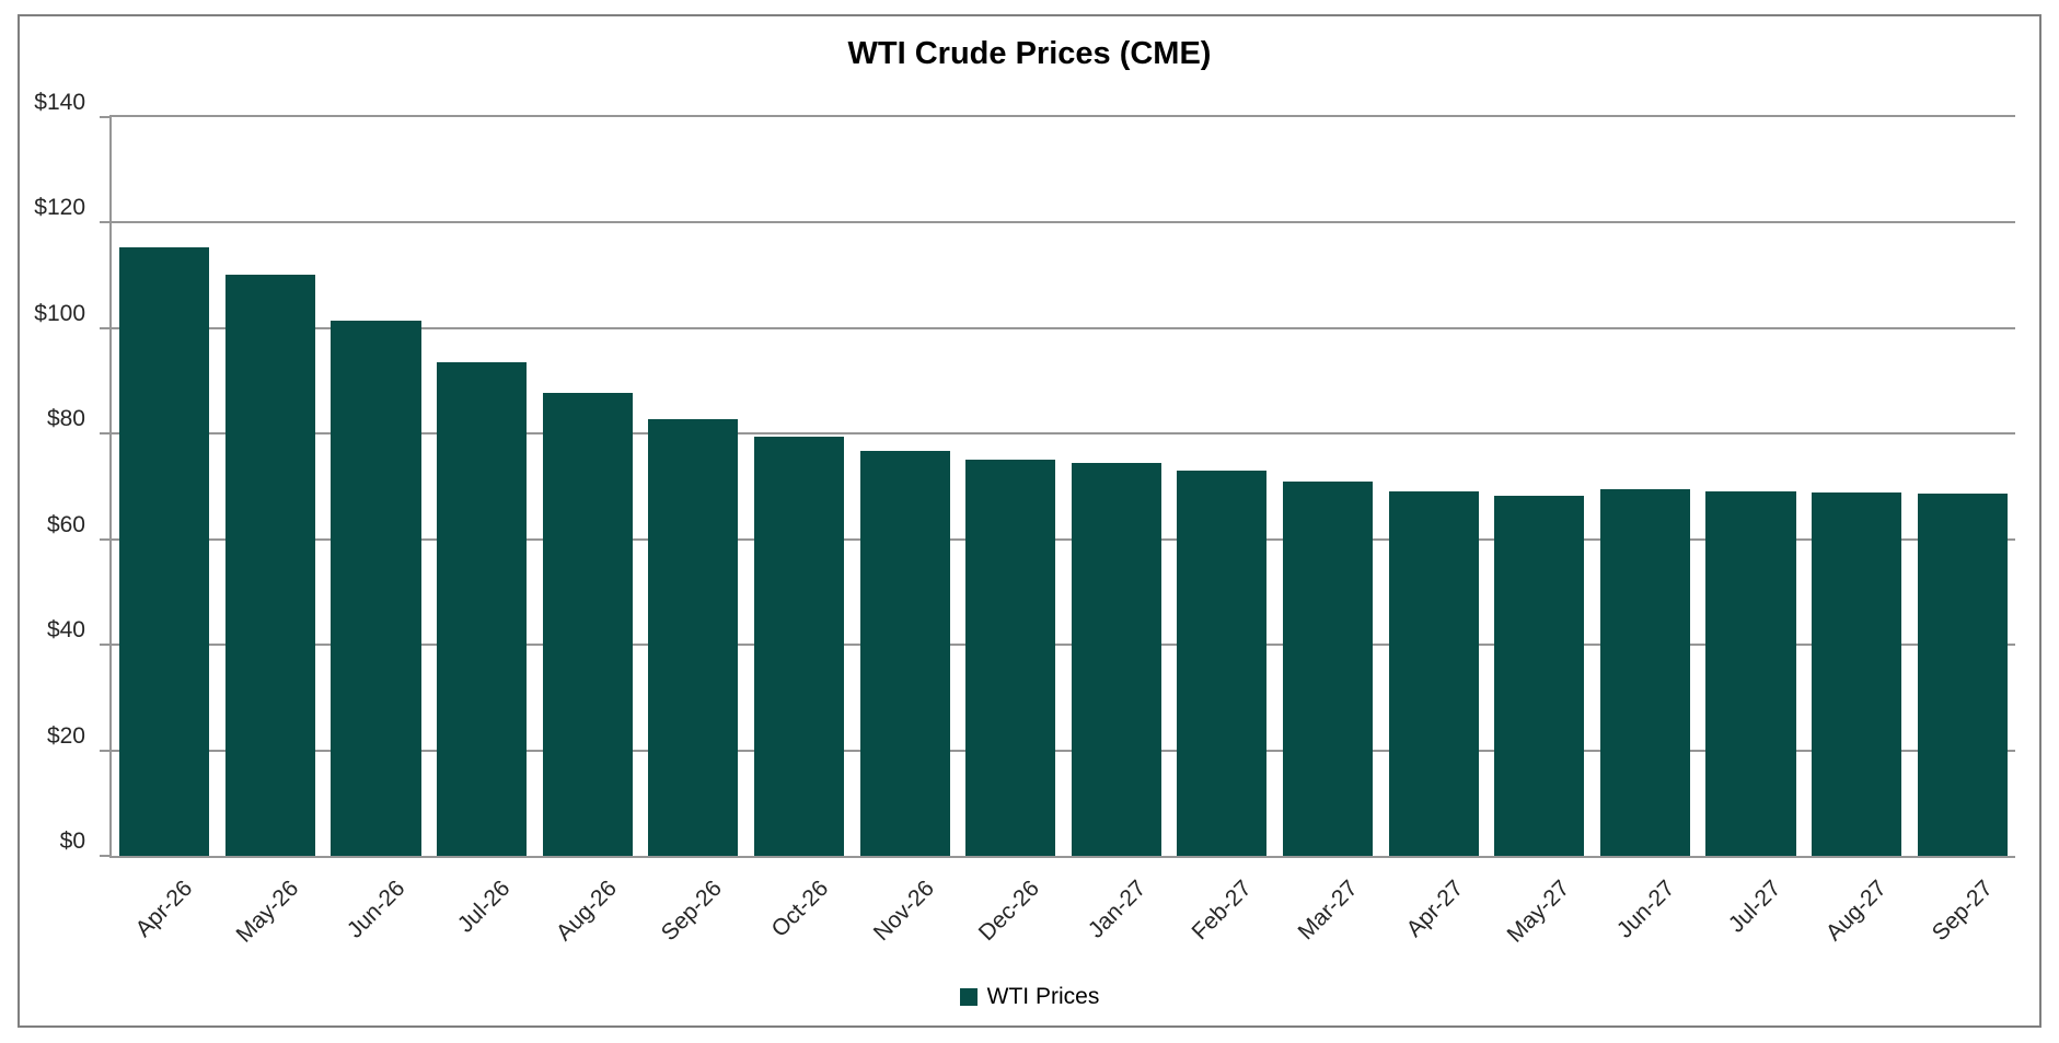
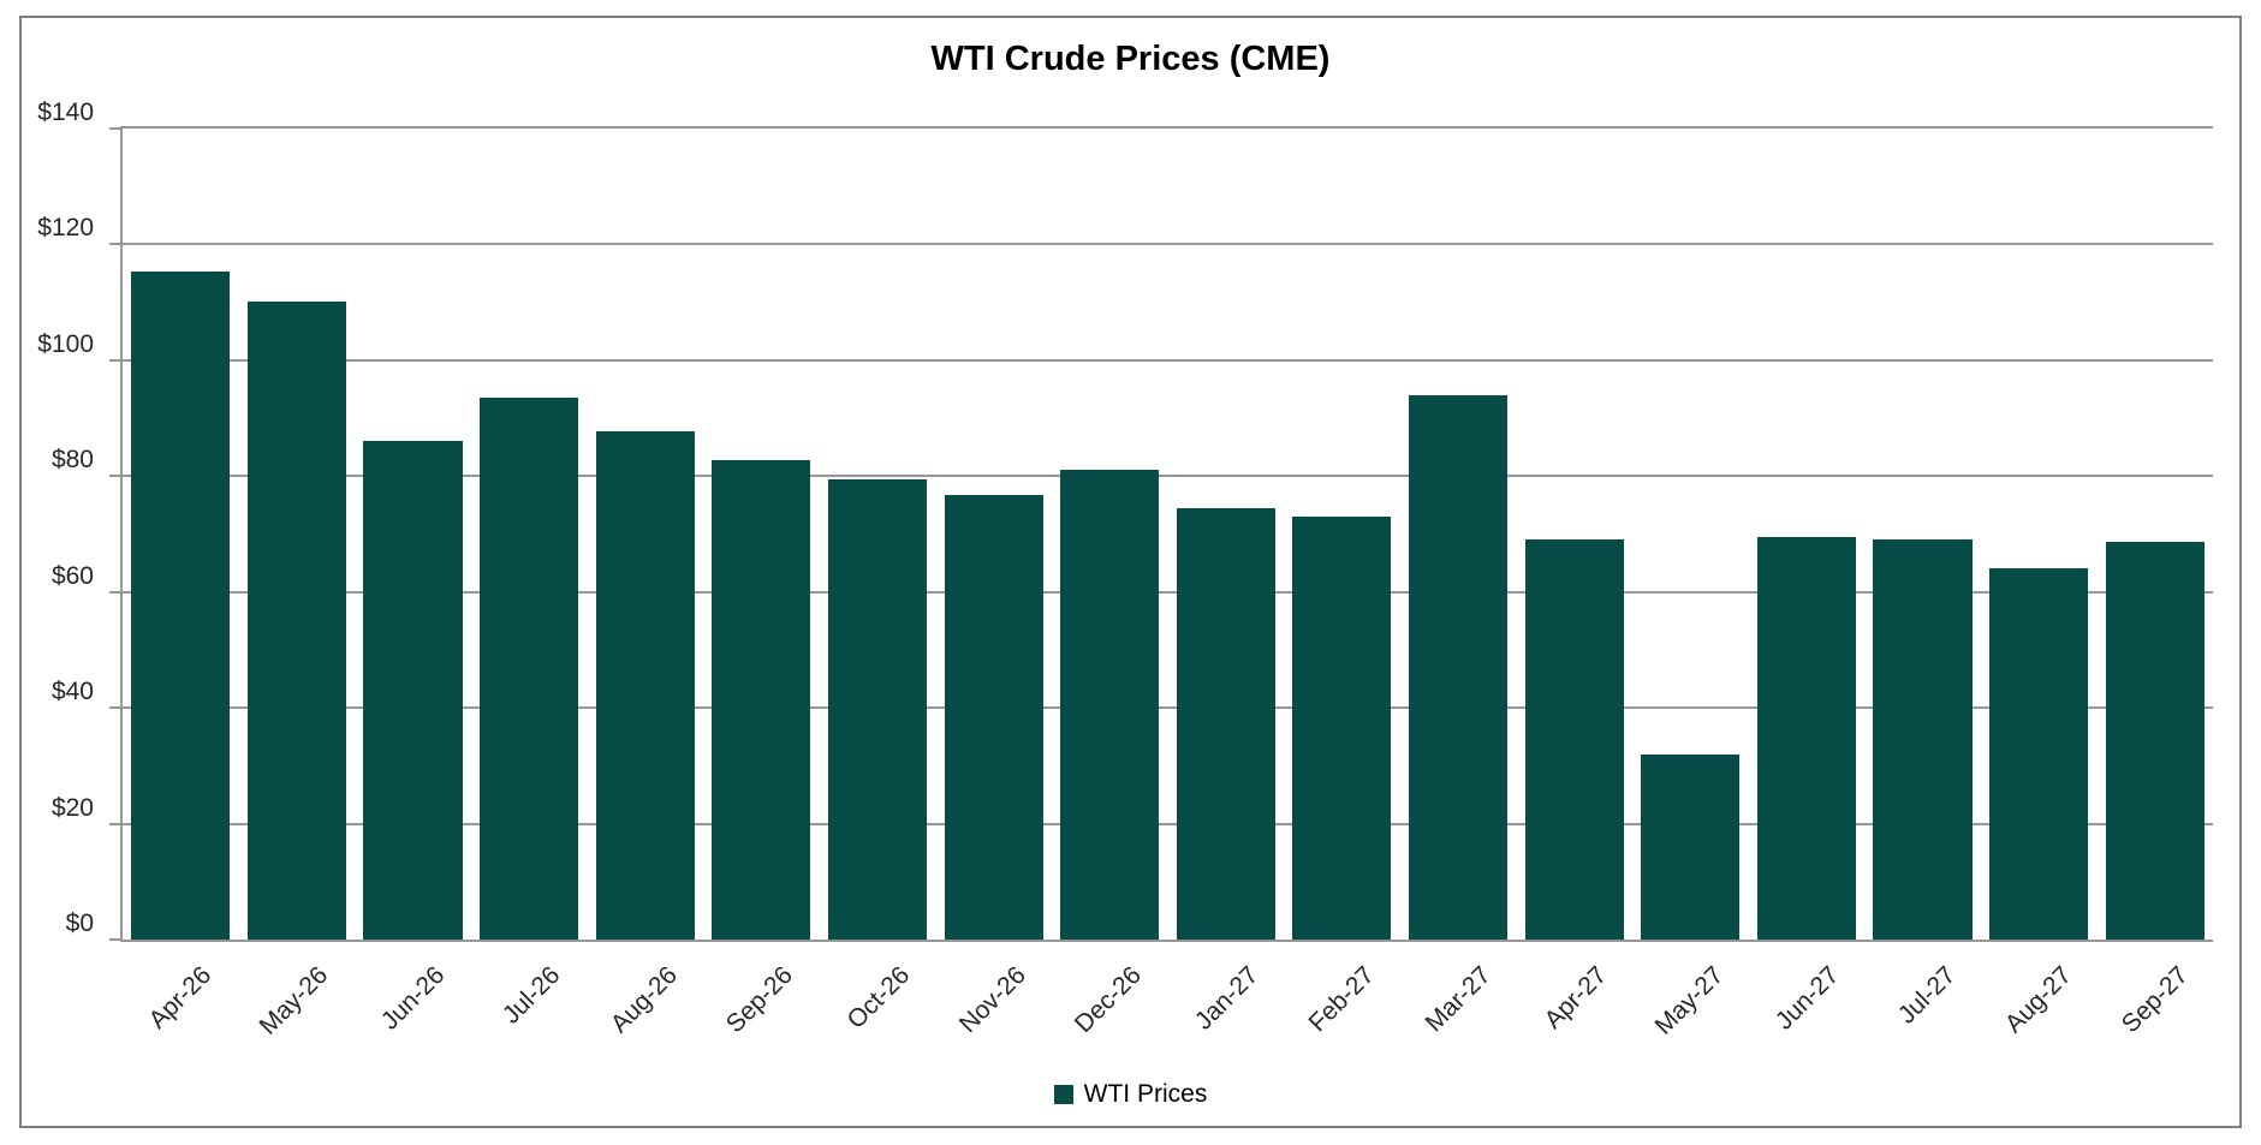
Jun-26: $102 -> $86
Dec-26: $75 -> $81
Mar-27: $71 -> $94
May-27: $68 -> $32
Aug-27: $69 -> $64
